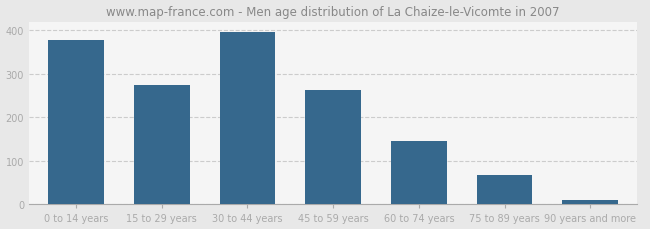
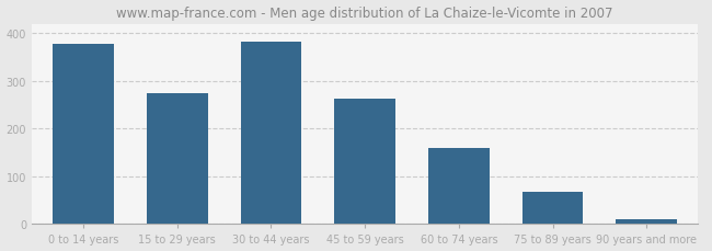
30 to 44 years: 395 -> 381
60 to 74 years: 145 -> 160
